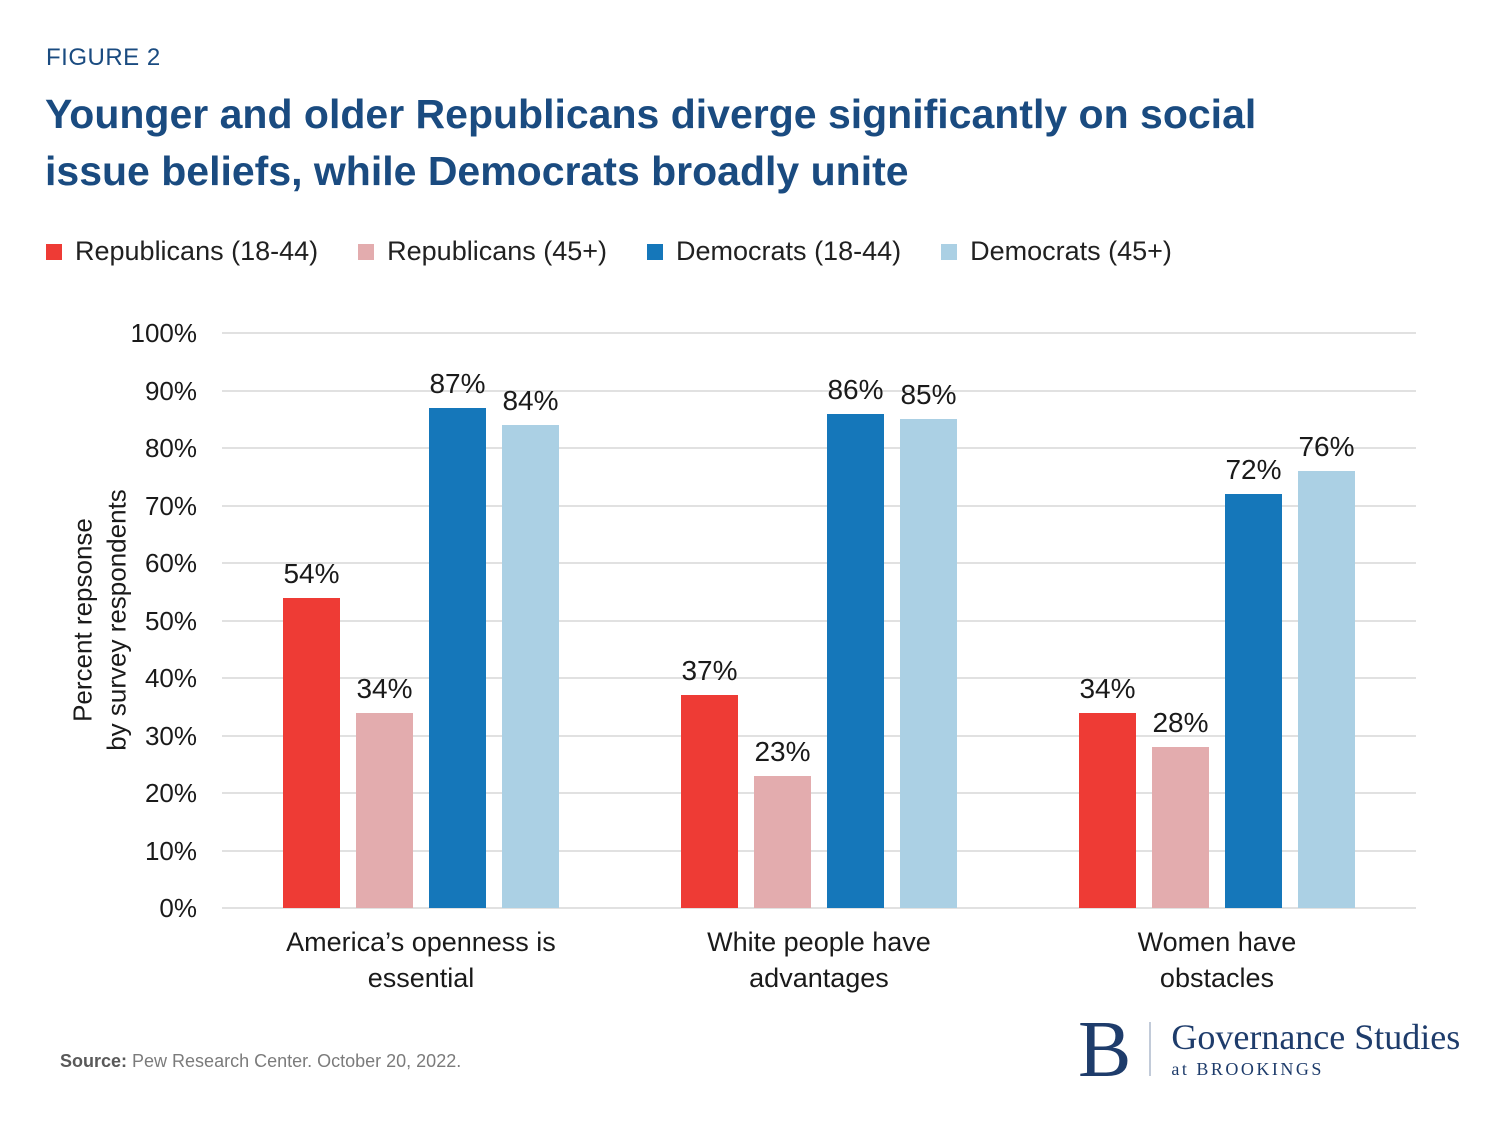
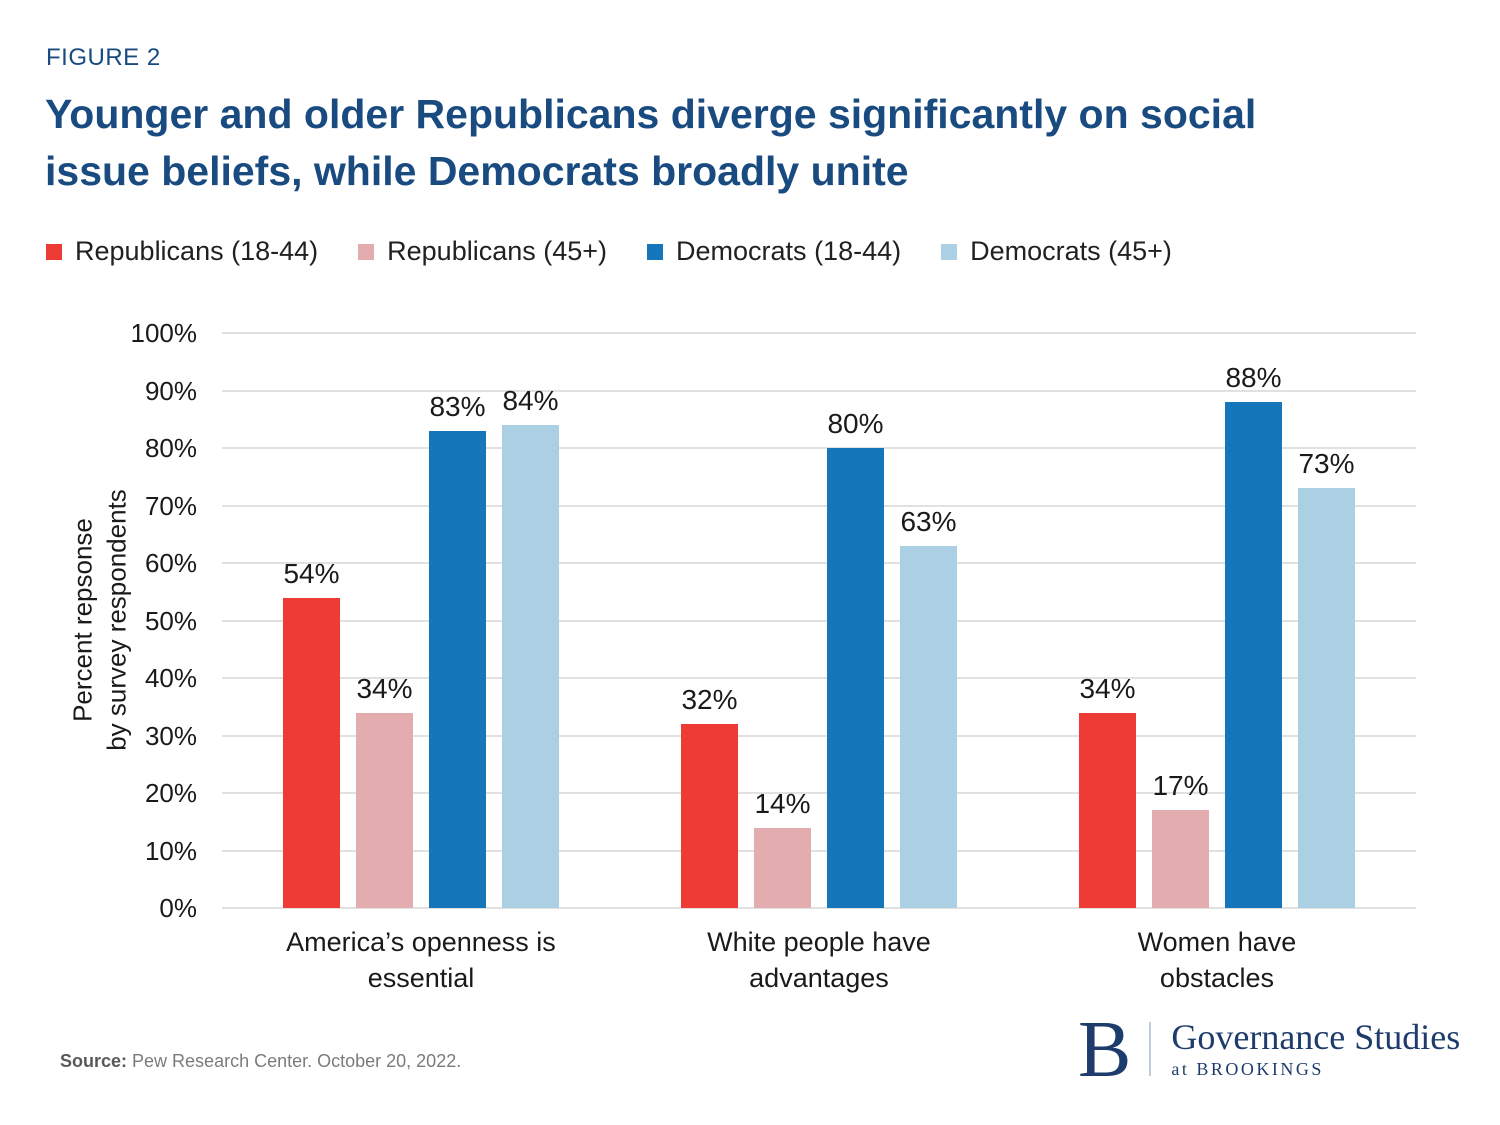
Democrats (18-44)/America’s openness is essential: 87% -> 83%
Republicans (18-44)/White people have advantages: 37% -> 32%
Republicans (45+)/White people have advantages: 23% -> 14%
Democrats (18-44)/White people have advantages: 86% -> 80%
Democrats (45+)/White people have advantages: 85% -> 63%
Republicans (45+)/Women have obstacles: 28% -> 17%
Democrats (18-44)/Women have obstacles: 72% -> 88%
Democrats (45+)/Women have obstacles: 76% -> 73%
